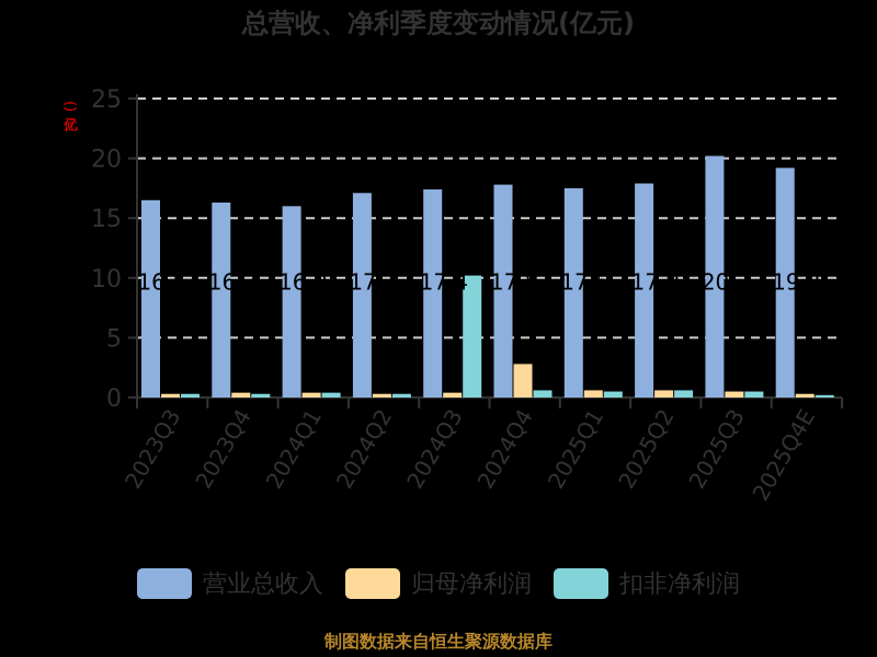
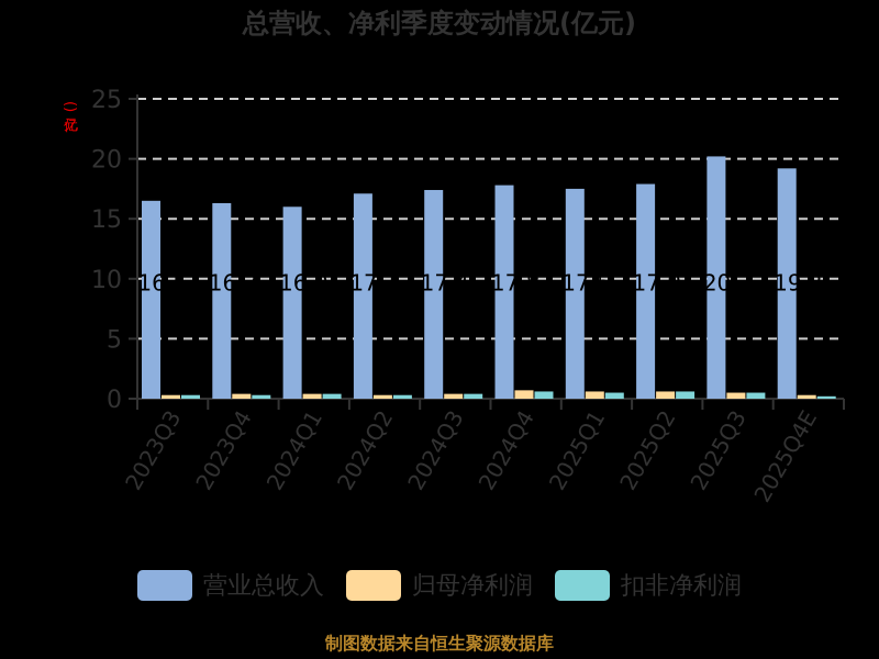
扣非净利润/2024Q3: 10.2 -> 0.4
归母净利润/2024Q4: 2.8 -> 0.7
